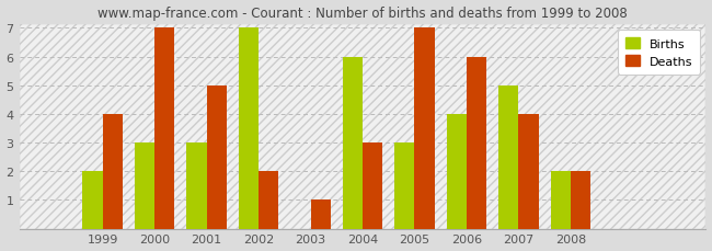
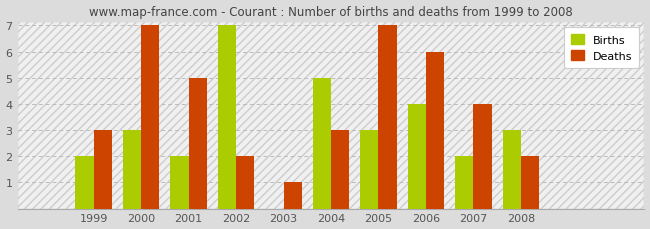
Deaths/1999: 4 -> 3
Births/2001: 3 -> 2
Births/2004: 6 -> 5
Births/2007: 5 -> 2
Births/2008: 2 -> 3
